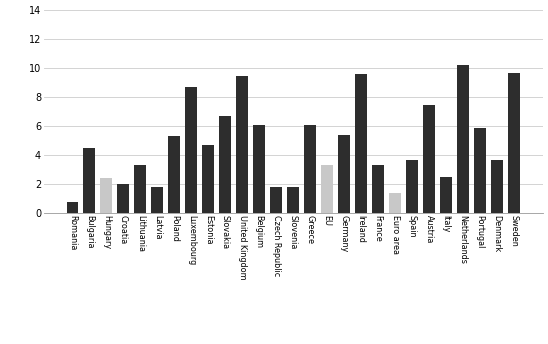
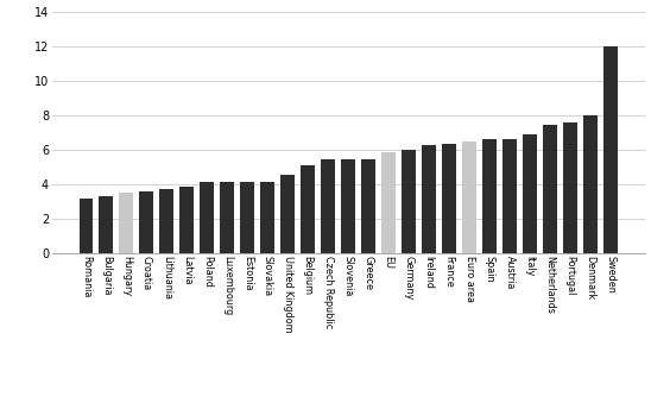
Romania: 0.8 -> 3.2
Bulgaria: 4.5 -> 3.4
Hungary: 2.4 -> 3.5
Croatia: 2.0 -> 3.6
Lithuania: 3.3 -> 3.8
Latvia: 1.8 -> 3.9
Poland: 5.3 -> 4.2
Luxembourg: 8.7 -> 4.2
Estonia: 4.7 -> 4.2
Slovakia: 6.7 -> 4.2
United Kingdom: 9.5 -> 4.6
Belgium: 6.1 -> 5.2
Czech Republic: 1.8 -> 5.5
Slovenia: 1.8 -> 5.5
Greece: 6.1 -> 5.5
EU: 3.3 -> 5.8
Germany: 5.4 -> 6.0
Ireland: 9.6 -> 6.3
France: 3.3 -> 6.3
Euro area: 1.4 -> 6.5
Spain: 3.7 -> 6.7
Austria: 7.5 -> 6.7
Italy: 2.5 -> 7.0
Netherlands: 10.2 -> 7.5
Portugal: 5.9 -> 7.6
Denmark: 3.7 -> 8.0
Sweden: 9.7 -> 12.0
